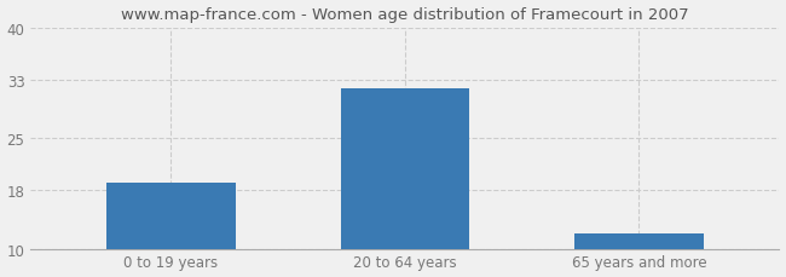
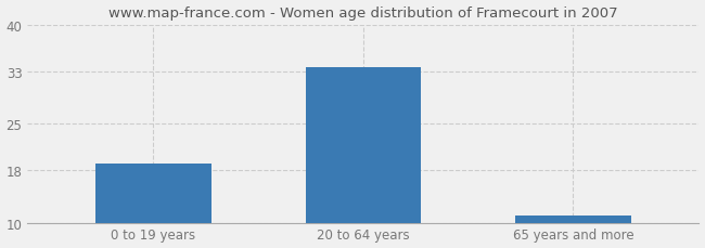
20 to 64 years: 31.8 -> 33.5
65 years and more: 12.0 -> 11.0
